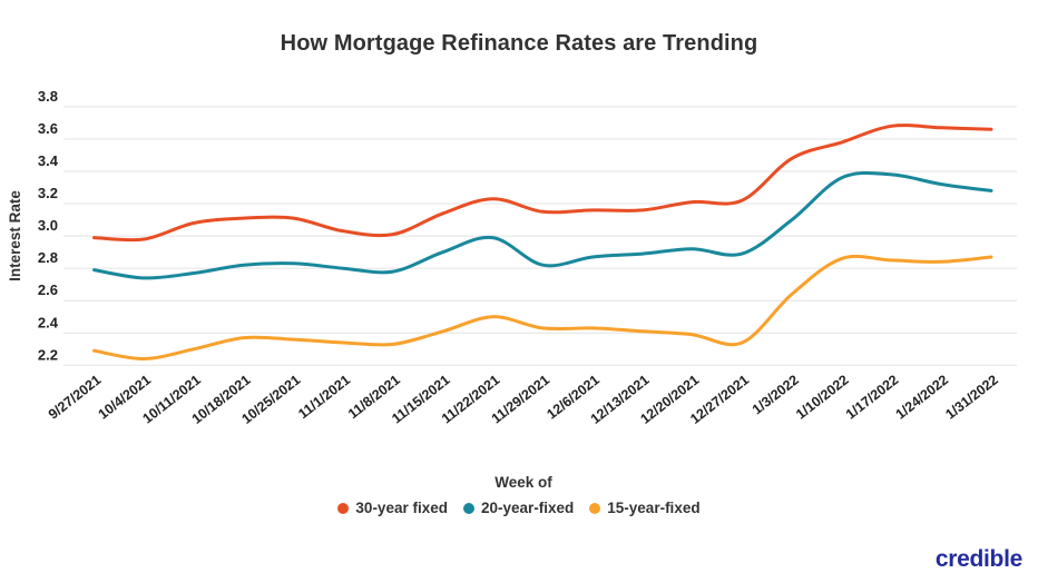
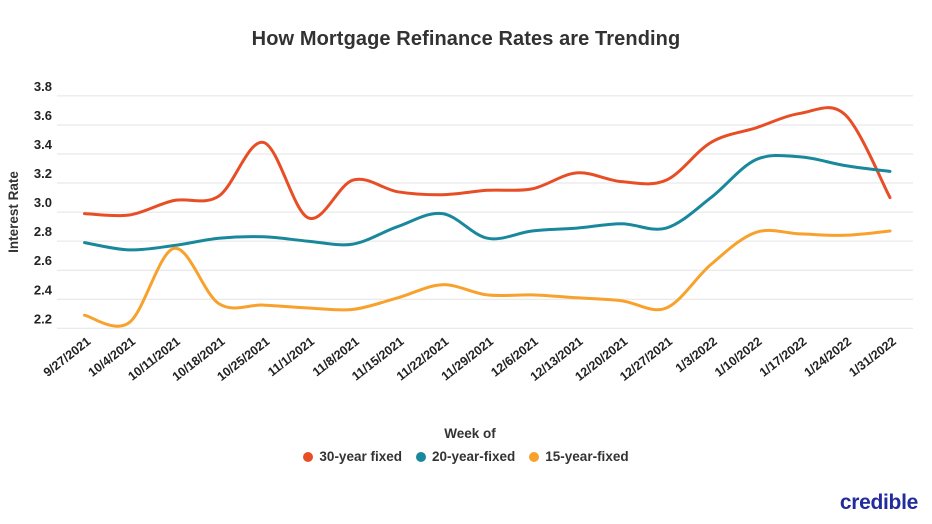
15-year-fixed/10/11/2021: 2.30 -> 2.75
30-year fixed/10/25/2021: 3.11 -> 3.48
30-year fixed/11/1/2021: 3.03 -> 2.96
30-year fixed/11/8/2021: 3.01 -> 3.22
30-year fixed/11/22/2021: 3.23 -> 3.12
30-year fixed/12/13/2021: 3.16 -> 3.27
30-year fixed/1/31/2022: 3.66 -> 3.10
